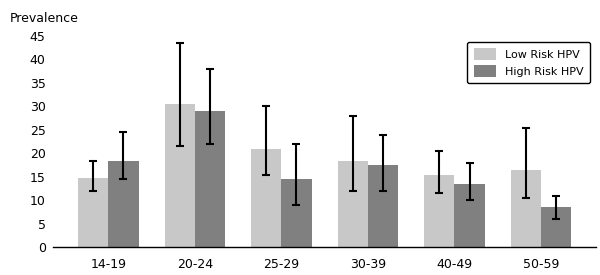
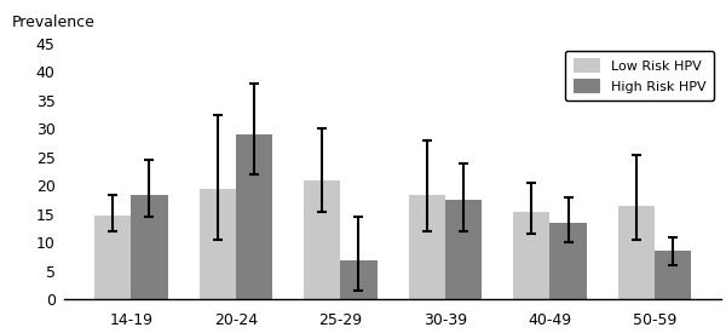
Low Risk HPV/20-24: 30.5 -> 19.5
High Risk HPV/25-29: 14.5 -> 7.0
